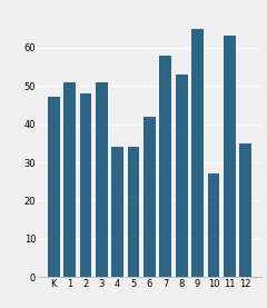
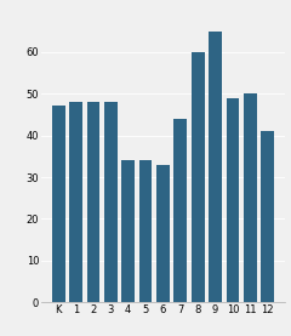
1: 51 -> 48
3: 51 -> 48
6: 42 -> 33
7: 58 -> 44
8: 53 -> 60
10: 27 -> 49
11: 63 -> 50
12: 35 -> 41
